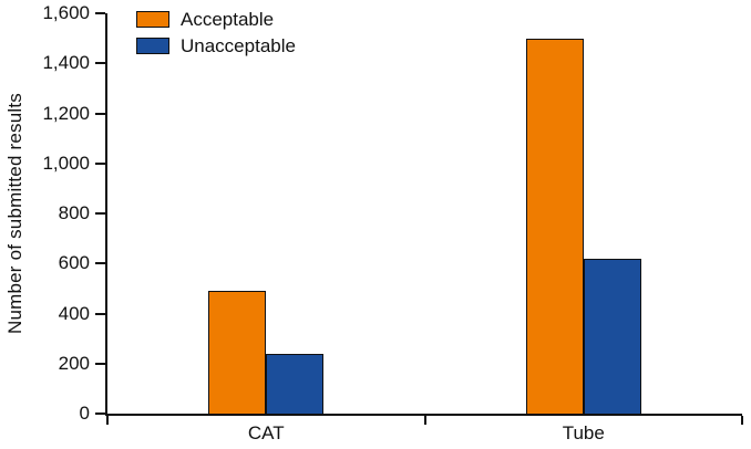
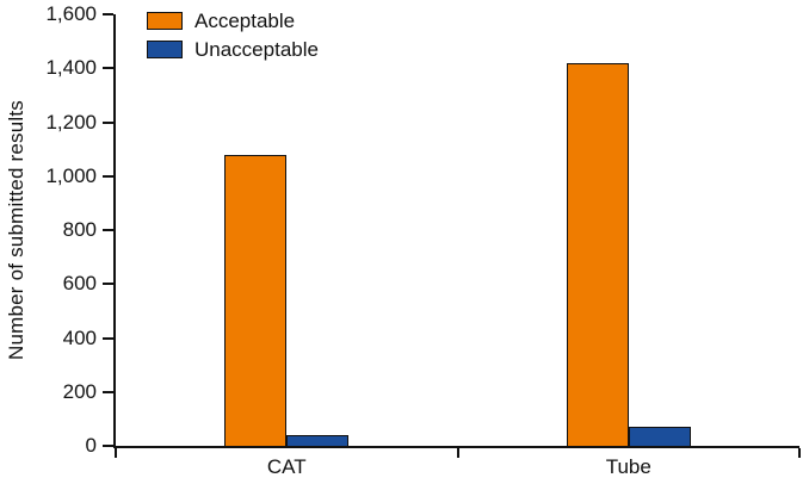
Acceptable/CAT: 490 -> 1080
Unacceptable/CAT: 240 -> 40
Acceptable/Tube: 1500 -> 1420
Unacceptable/Tube: 620 -> 70
